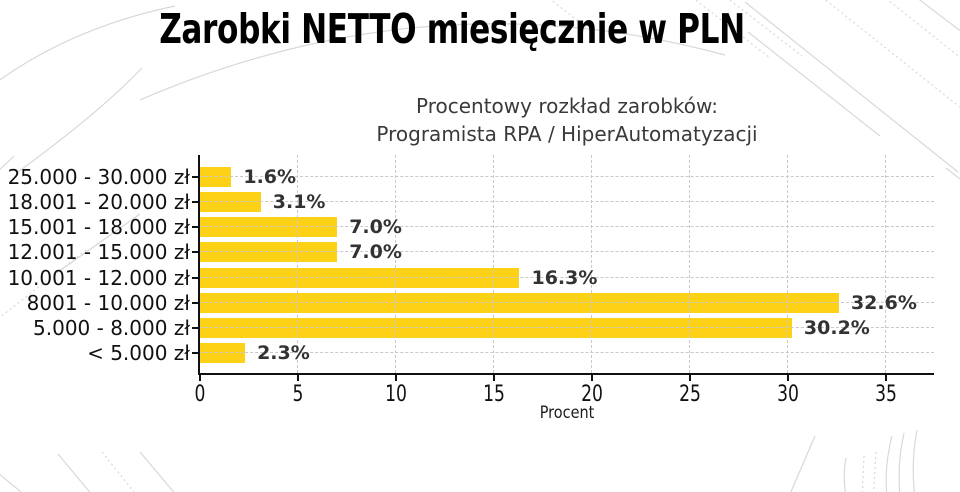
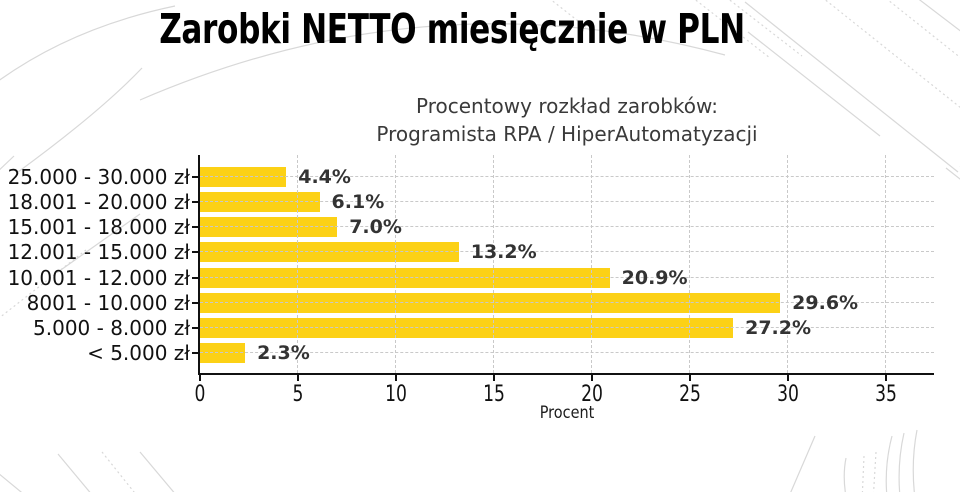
25.000 - 30.000 zł: 1.6% -> 4.4%
18.001 - 20.000 zł: 3.1% -> 6.1%
12.001 - 15.000 zł: 7.0% -> 13.2%
10.001 - 12.000 zł: 16.3% -> 20.9%
8001 - 10.000 zł: 32.6% -> 29.6%
5.000 - 8.000 zł: 30.2% -> 27.2%
